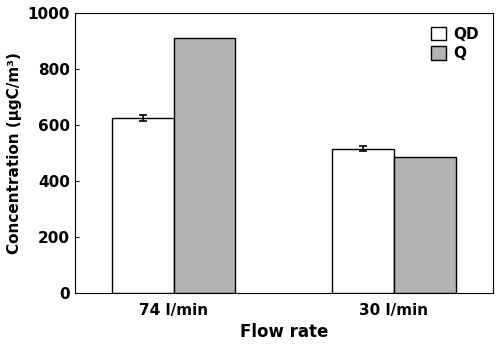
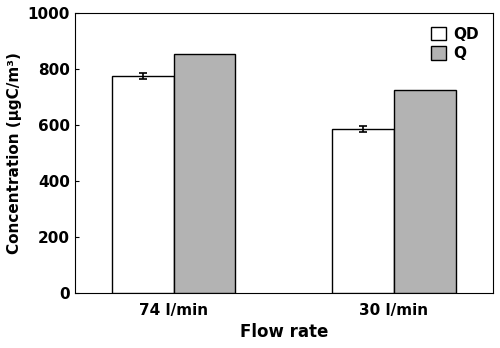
QD/74 l/min: 625 -> 775
Q/74 l/min: 910 -> 853
QD/30 l/min: 515 -> 585
Q/30 l/min: 485 -> 725
